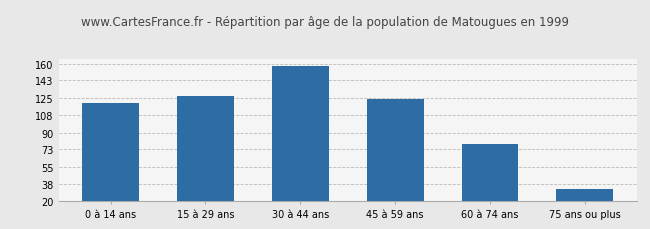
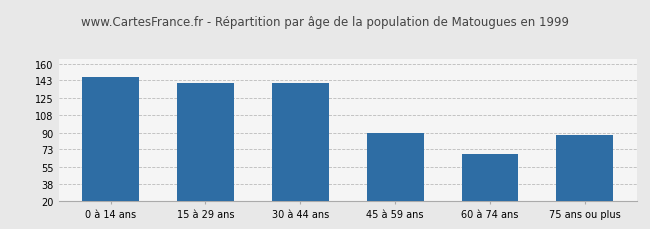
0 à 14 ans: 120 -> 146
15 à 29 ans: 127 -> 140
30 à 44 ans: 158 -> 140
45 à 59 ans: 124 -> 90
60 à 74 ans: 78 -> 68
75 ans ou plus: 33 -> 88
